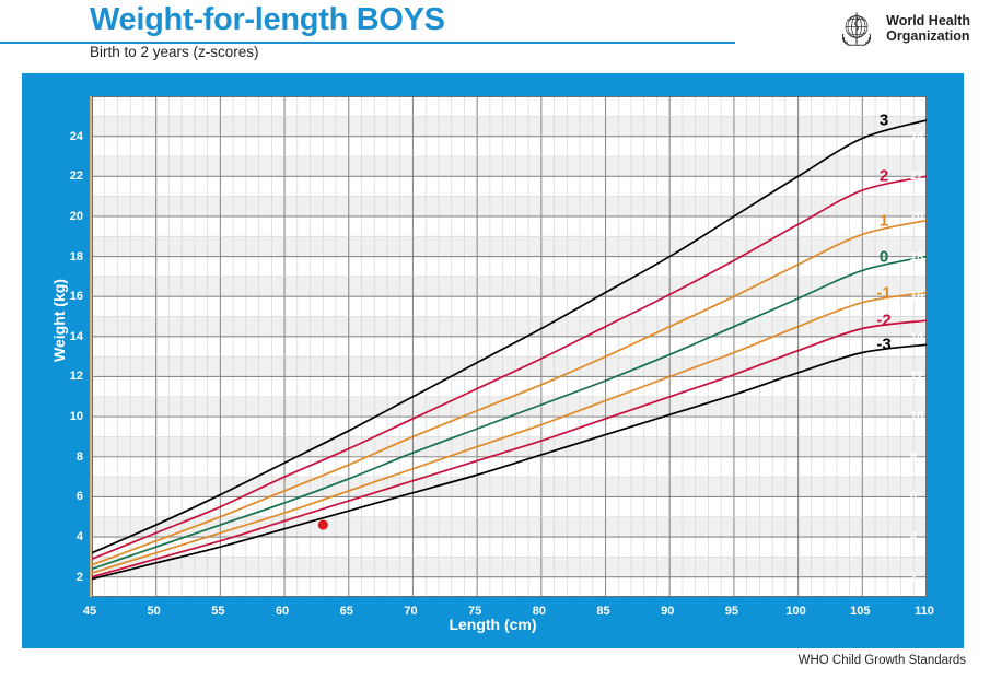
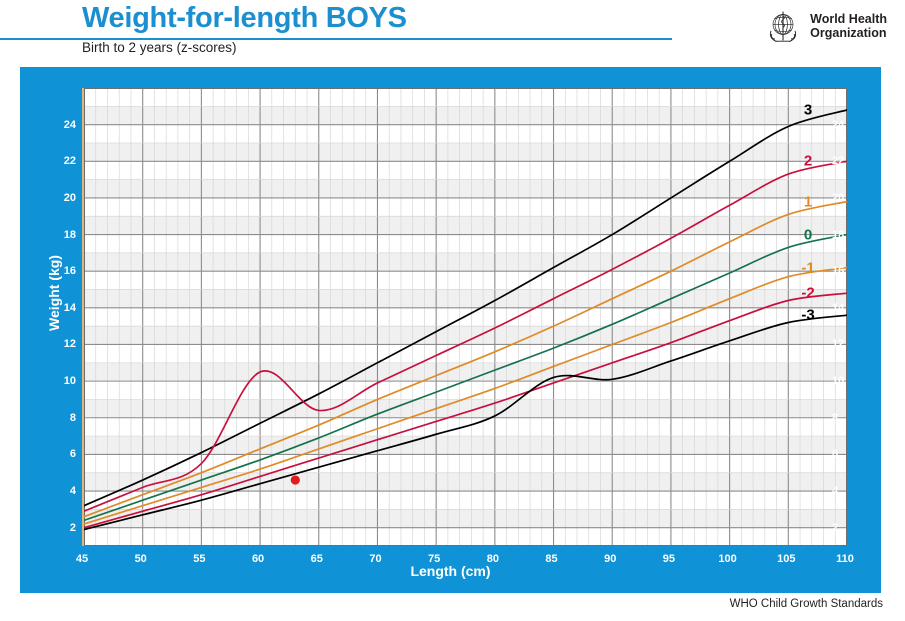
2/60: 7.0 -> 10.5
-3/85: 9.1 -> 10.2
